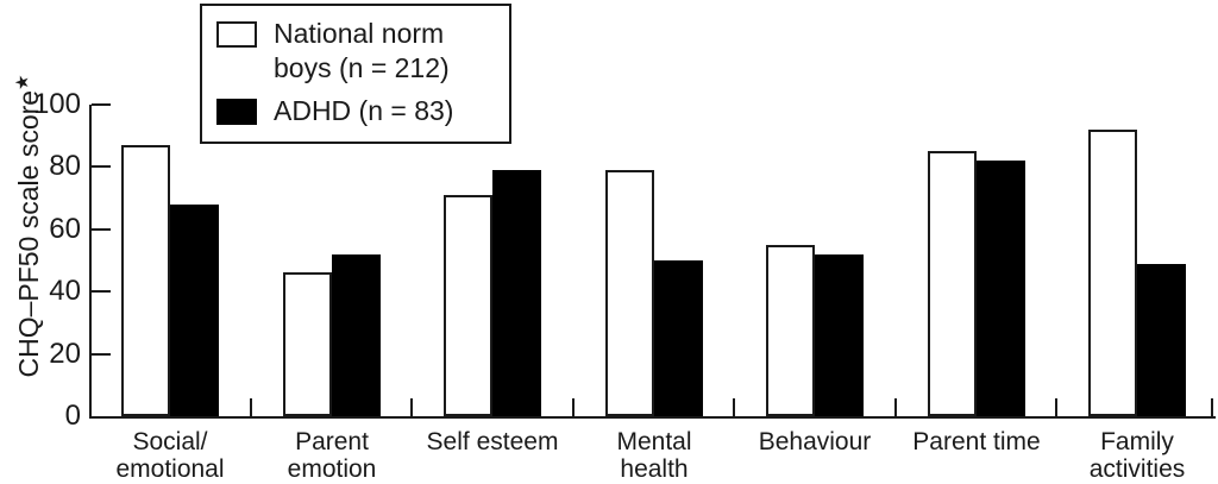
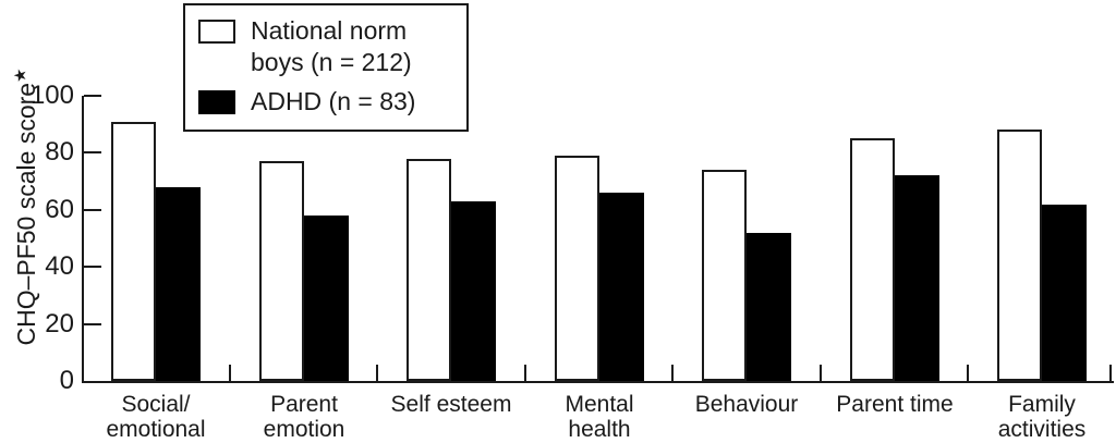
National norm boys (n = 212)/Social/emotional: 87 -> 91
National norm boys (n = 212)/Parent emotion: 46 -> 77
ADHD (n = 83)/Parent emotion: 52 -> 58
National norm boys (n = 212)/Self esteem: 71 -> 78
ADHD (n = 83)/Self esteem: 79 -> 63
ADHD (n = 83)/Mental health: 50 -> 66
National norm boys (n = 212)/Behaviour: 55 -> 74
ADHD (n = 83)/Parent time: 82 -> 72
National norm boys (n = 212)/Family activities: 92 -> 88
ADHD (n = 83)/Family activities: 49 -> 62
